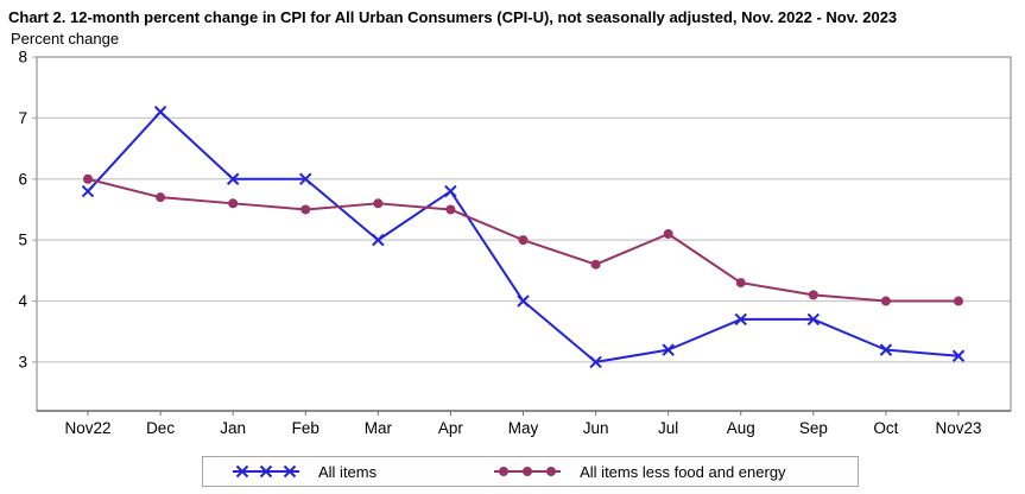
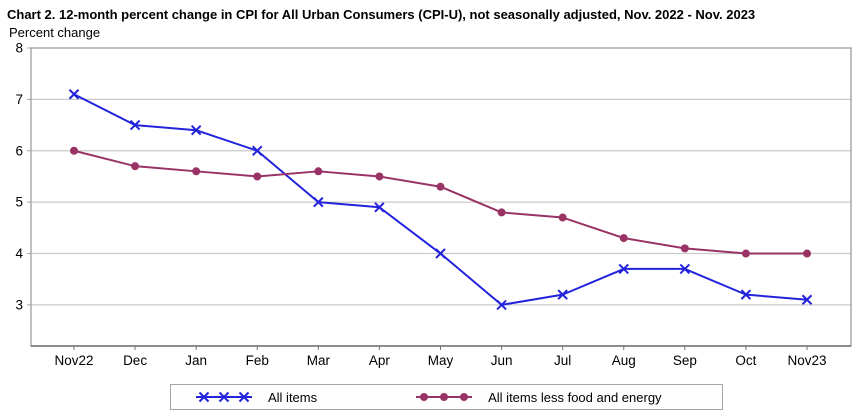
All items/Nov22: 5.8 -> 7.1
All items/Dec: 7.1 -> 6.5
All items/Jan: 6.0 -> 6.4
All items/Apr: 5.8 -> 4.9
All items less food and energy/May: 5.0 -> 5.3
All items less food and energy/Jun: 4.6 -> 4.8
All items less food and energy/Jul: 5.1 -> 4.7
